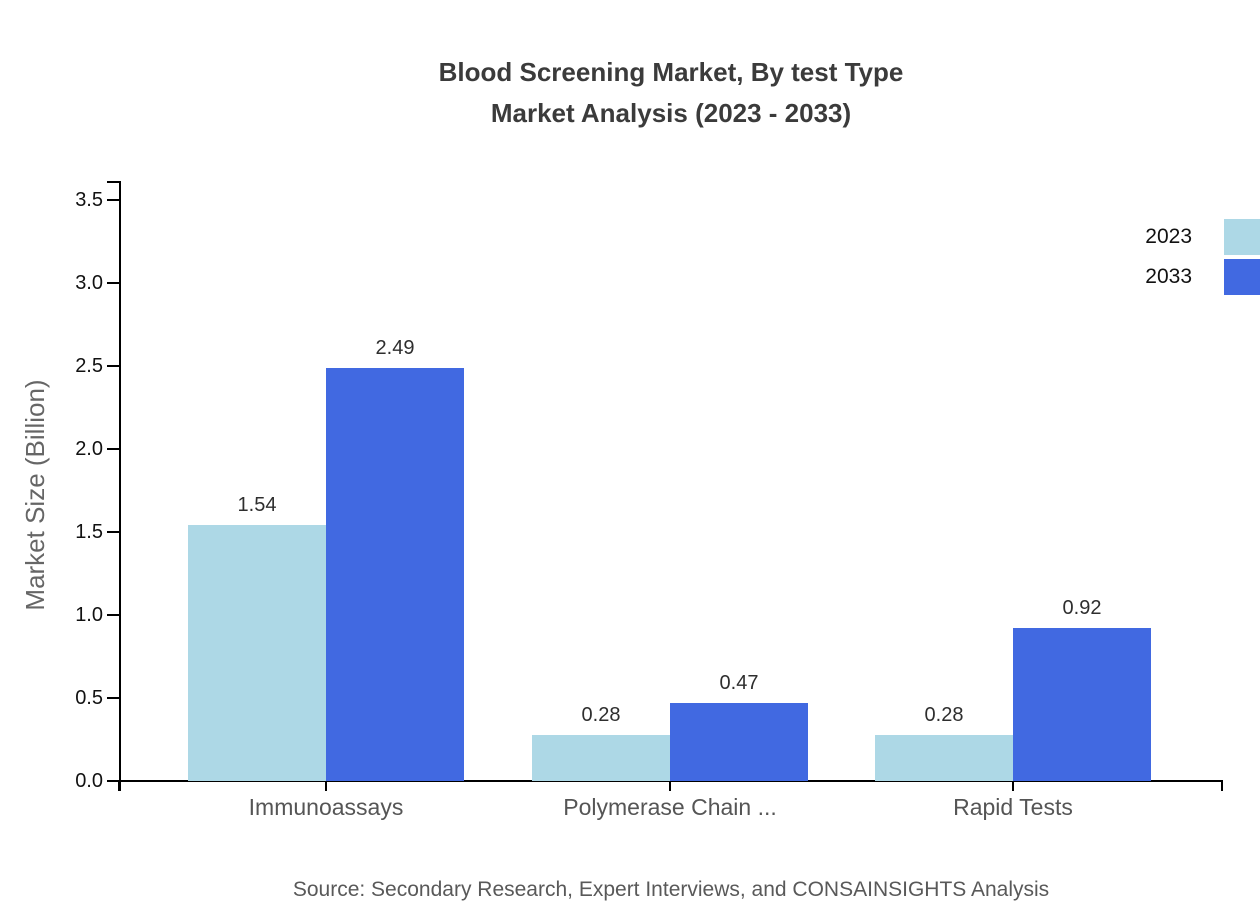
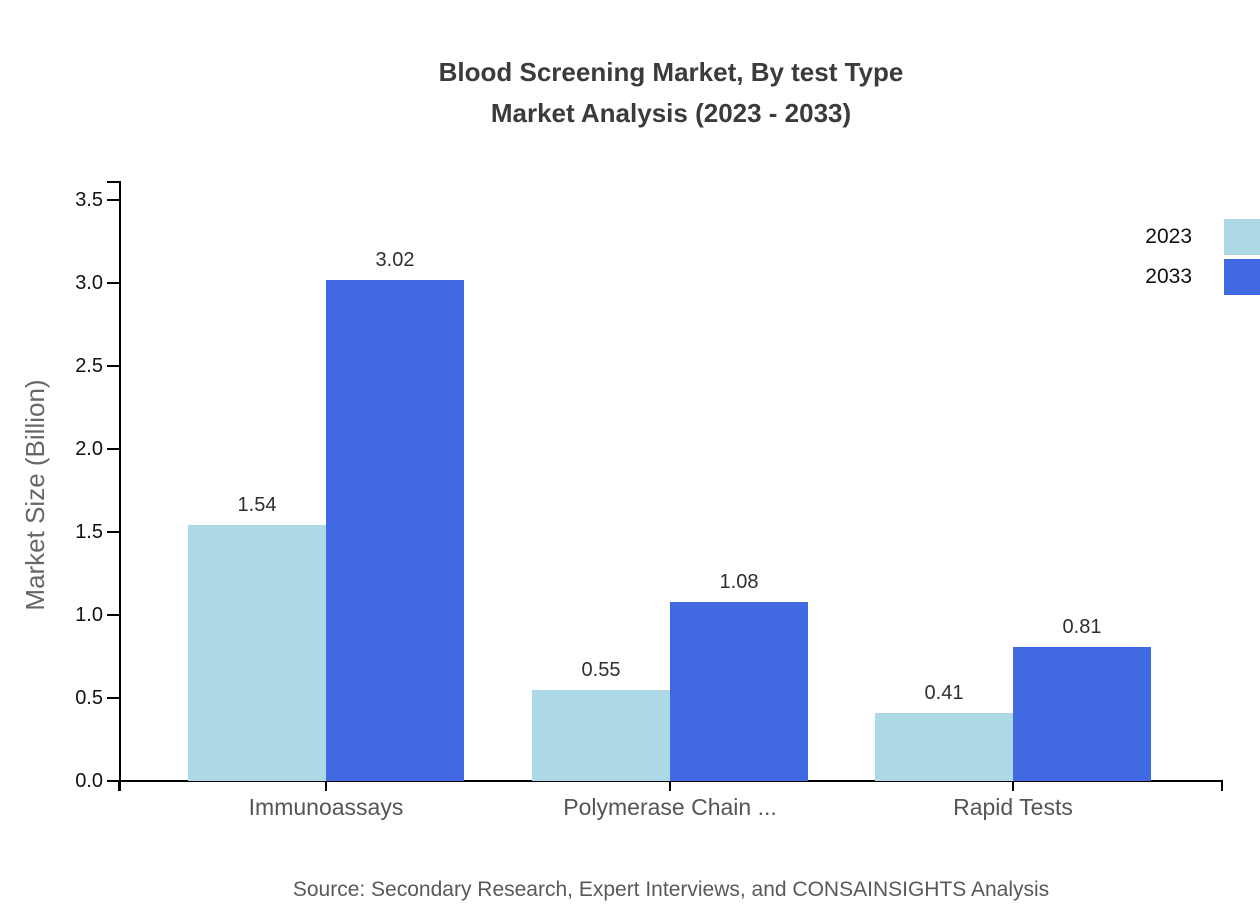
2033/Immunoassays: 2.49 -> 3.02
2023/Polymerase Chain ...: 0.28 -> 0.55
2033/Polymerase Chain ...: 0.47 -> 1.08
2023/Rapid Tests: 0.28 -> 0.41
2033/Rapid Tests: 0.92 -> 0.81
